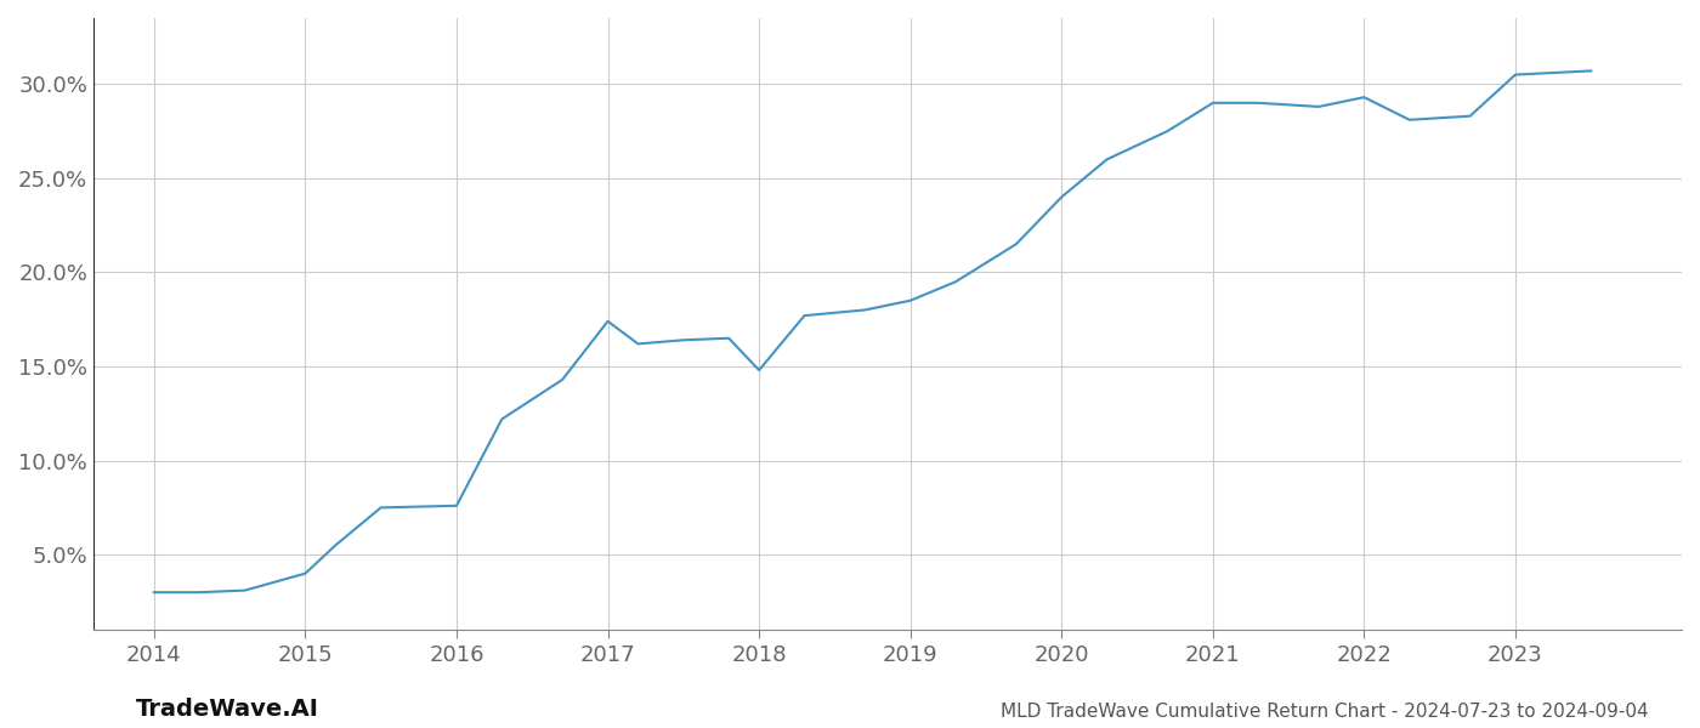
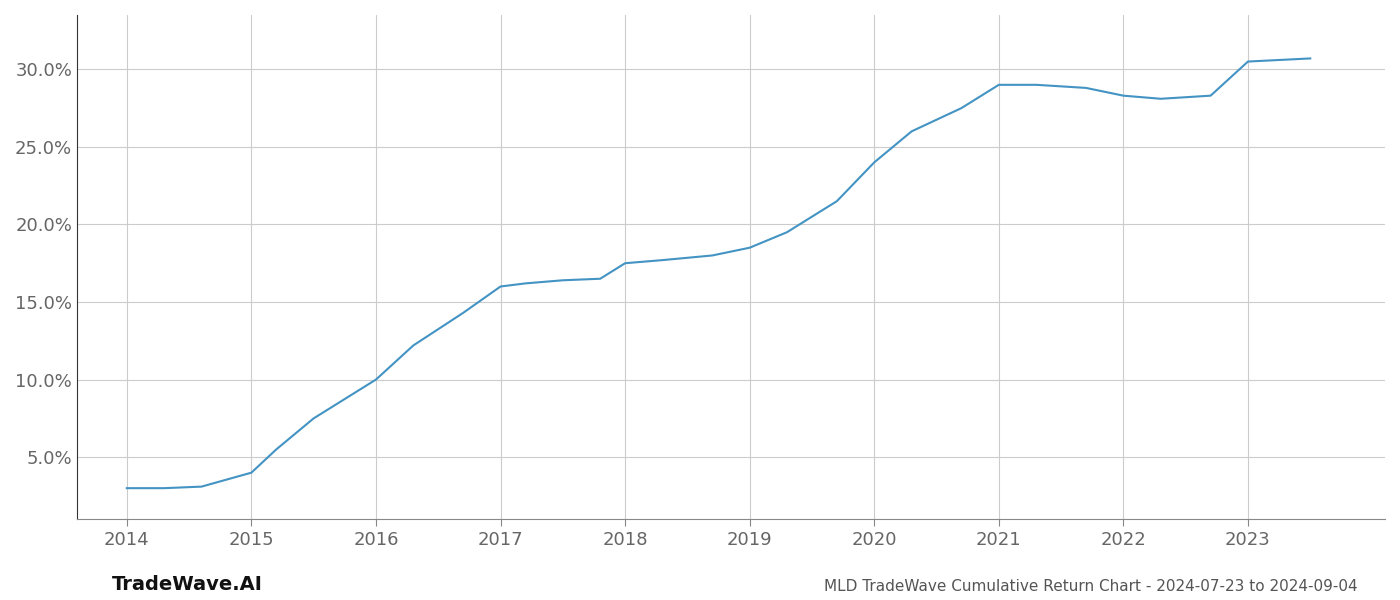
2016: 7.6% -> 10.0%
2017: 17.4% -> 16.0%
2018: 14.8% -> 17.5%
2022: 29.3% -> 28.3%
